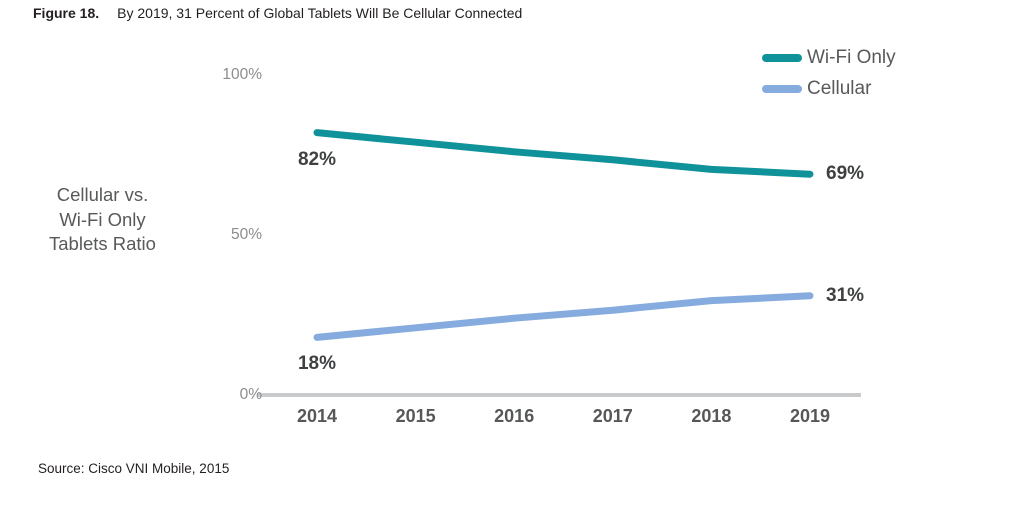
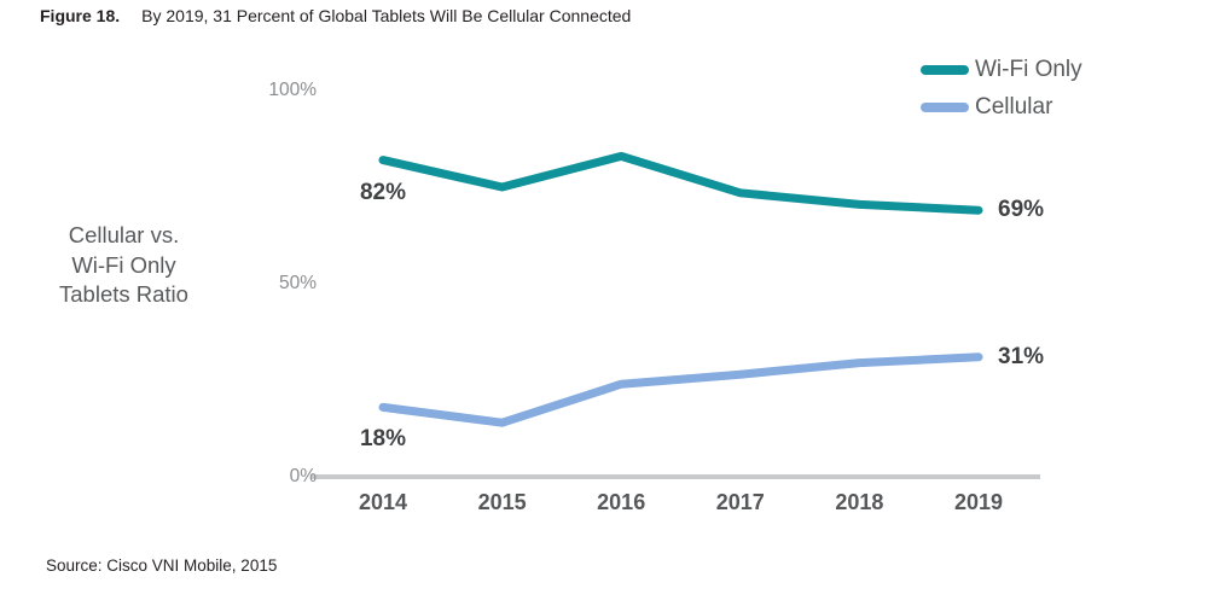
Wi-Fi Only/2015: 79% -> 75%
Cellular/2015: 21% -> 14%
Wi-Fi Only/2016: 76% -> 83%
